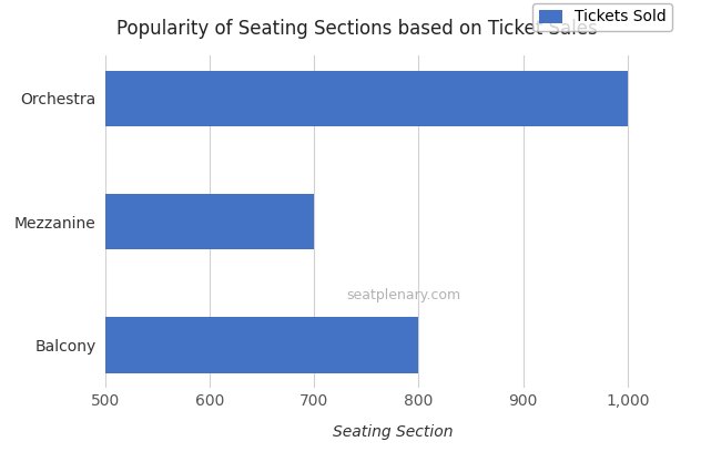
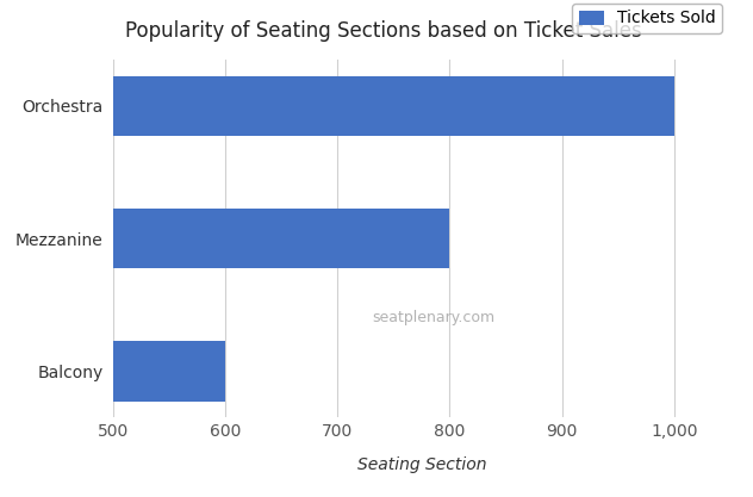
Mezzanine: 700 -> 800
Balcony: 800 -> 600
